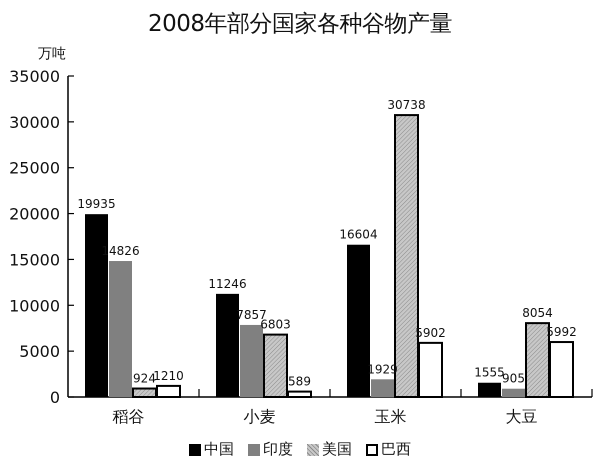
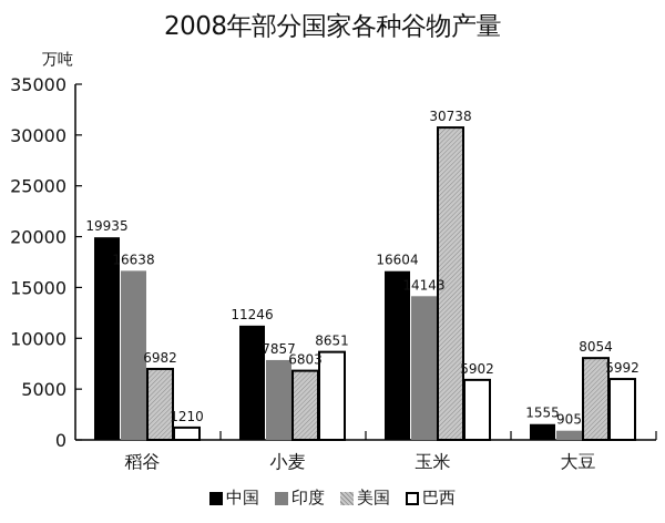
印度/稻谷: 14826 -> 16638
美国/稻谷: 924 -> 6982
巴西/小麦: 589 -> 8651
印度/玉米: 1929 -> 14143
